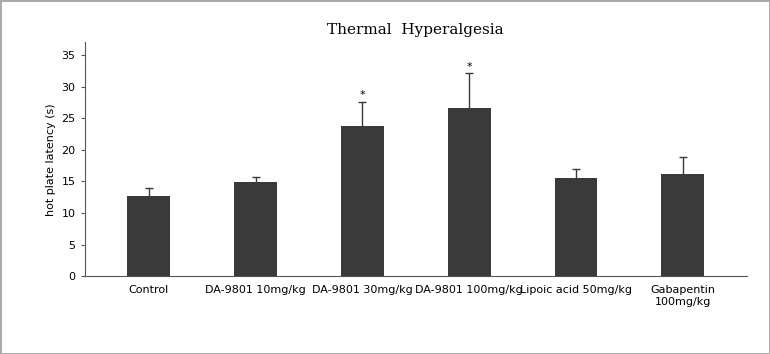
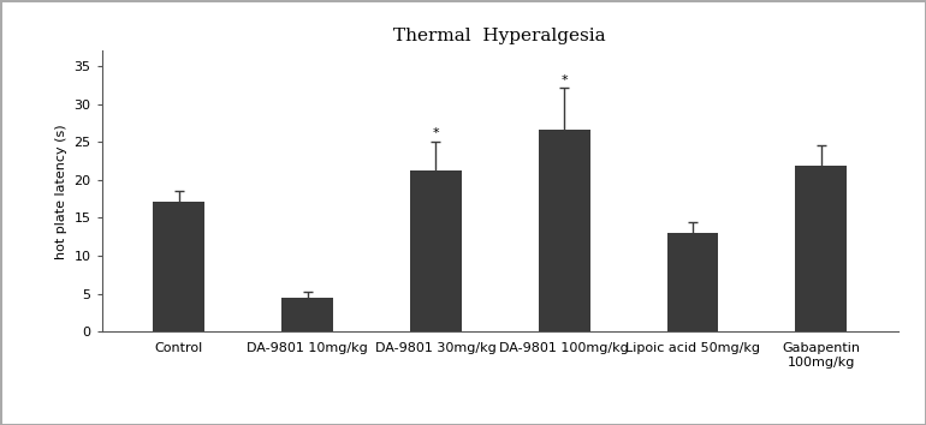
Control: 12.7 -> 17.2
DA-9801 10mg/kg: 14.9 -> 4.4
DA-9801 30mg/kg: 23.8 -> 21.2
Lipoic acid 50mg/kg: 15.5 -> 13.0
Gabapentin 100mg/kg: 16.1 -> 21.8
